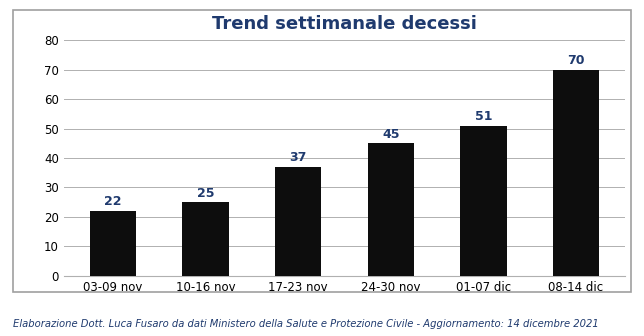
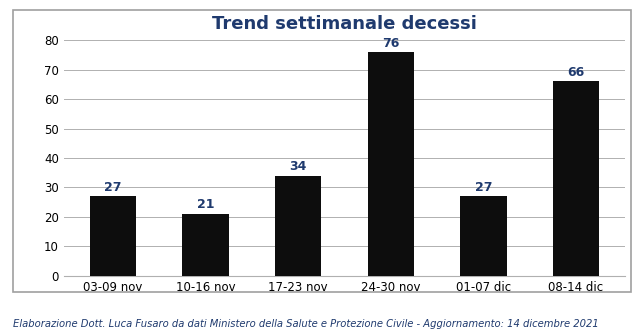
03-09 nov: 22 -> 27
10-16 nov: 25 -> 21
17-23 nov: 37 -> 34
24-30 nov: 45 -> 76
01-07 dic: 51 -> 27
08-14 dic: 70 -> 66
